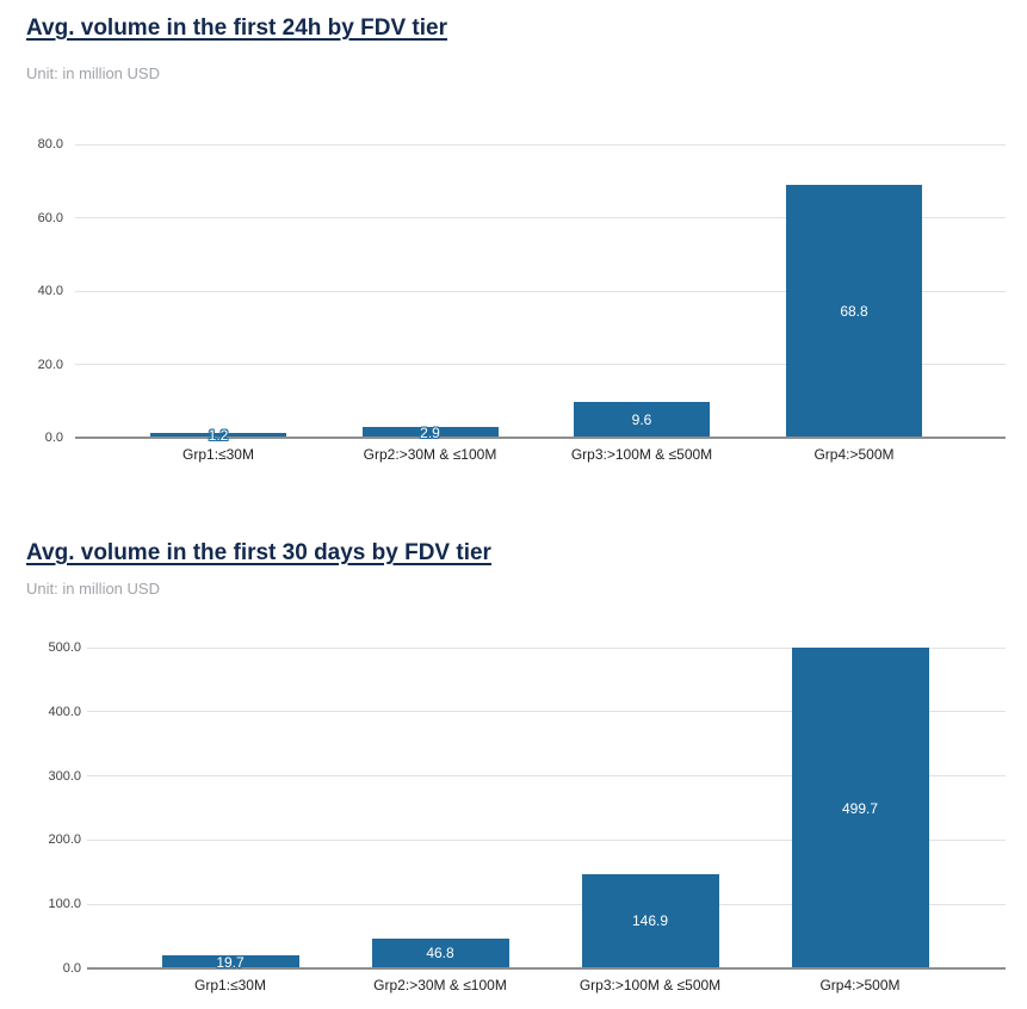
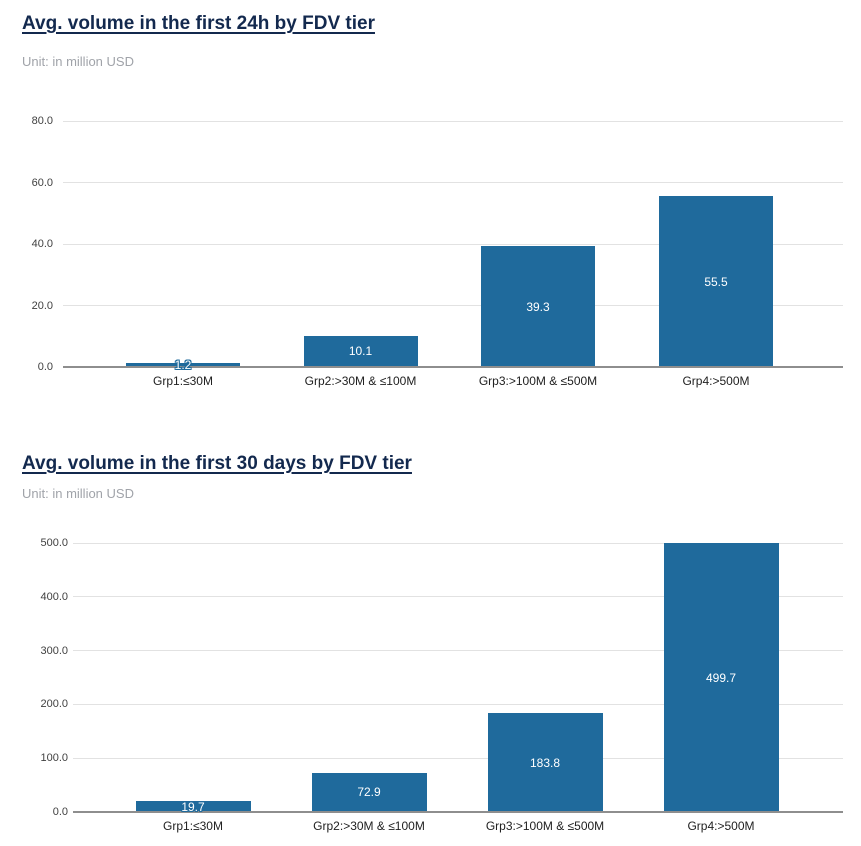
Avg. volume in the first 24h by FDV tier/Grp2:>30M & ≤100M: 2.9 -> 10.1
Avg. volume in the first 24h by FDV tier/Grp3:>100M & ≤500M: 9.6 -> 39.3
Avg. volume in the first 24h by FDV tier/Grp4:>500M: 68.8 -> 55.5
Avg. volume in the first 30 days by FDV tier/Grp2:>30M & ≤100M: 46.8 -> 72.9
Avg. volume in the first 30 days by FDV tier/Grp3:>100M & ≤500M: 146.9 -> 183.8
